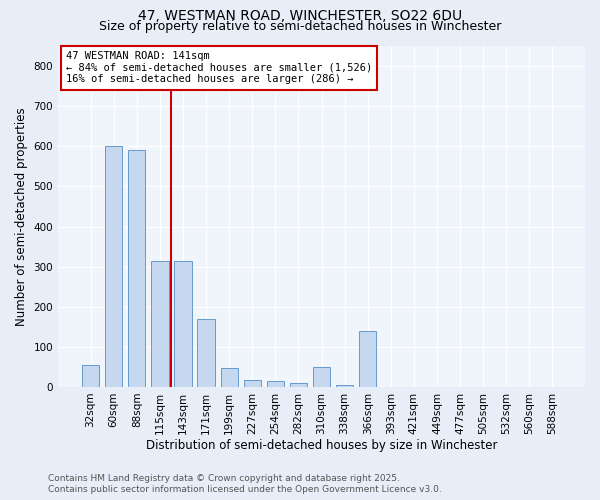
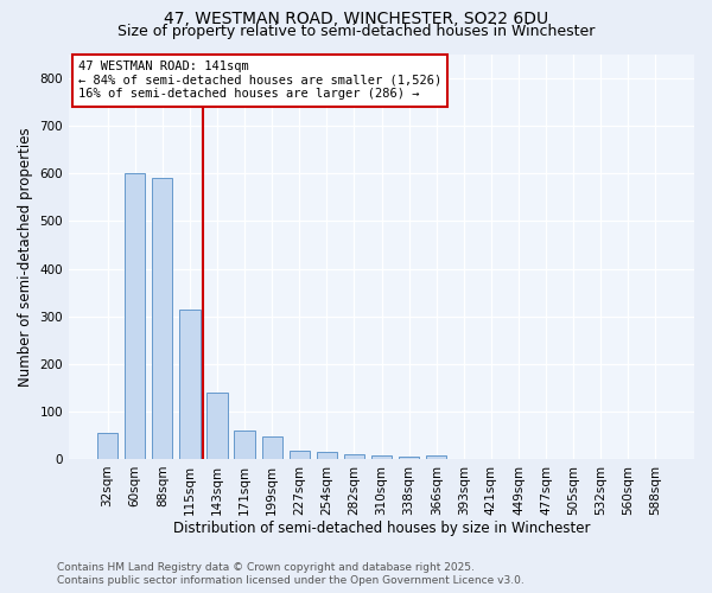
143sqm: 315 -> 140
171sqm: 170 -> 60
310sqm: 50 -> 8
366sqm: 140 -> 7
